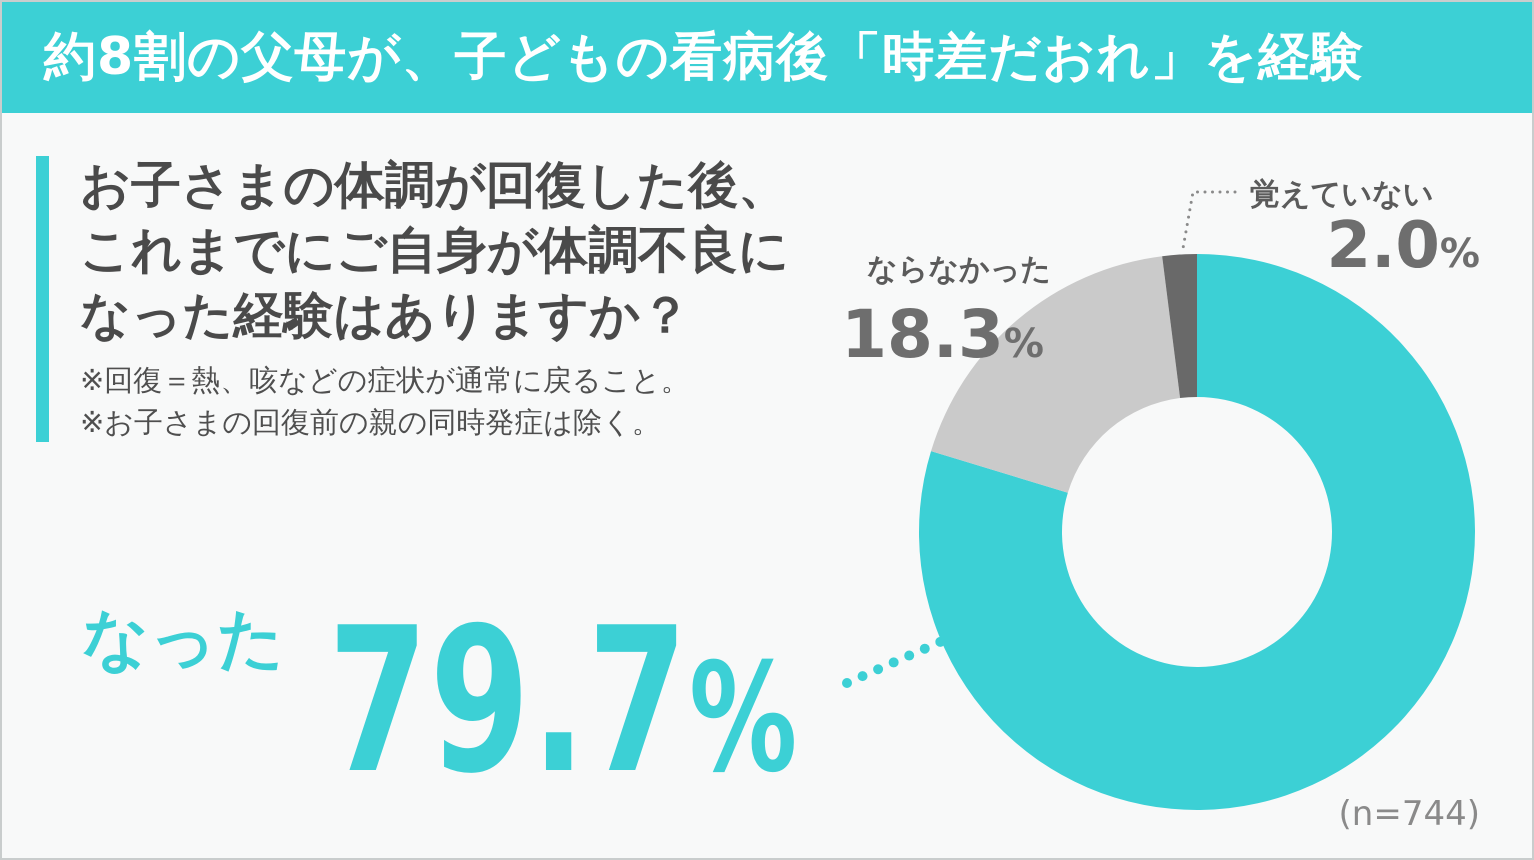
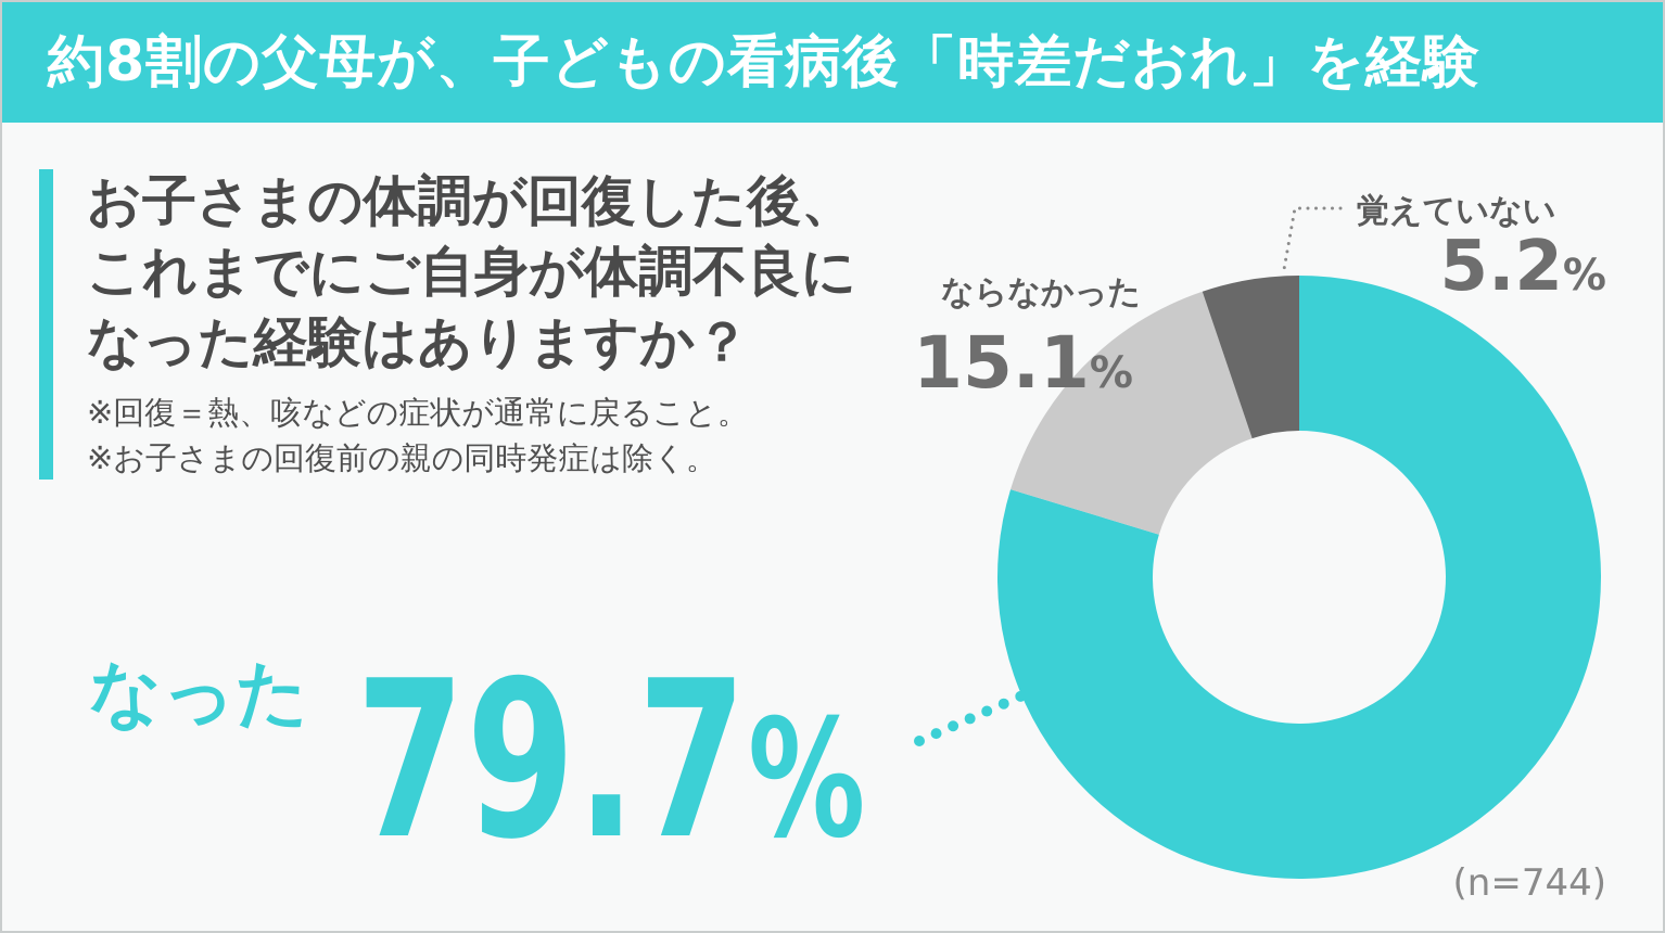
ならなかった: 18.3 -> 15.1
覚えていない: 2.0 -> 5.2
